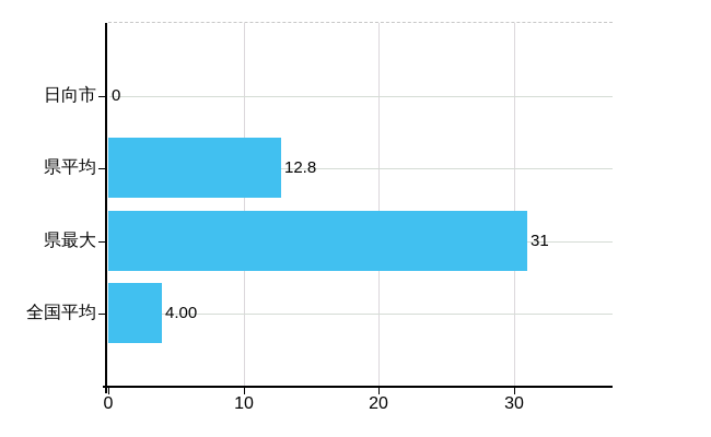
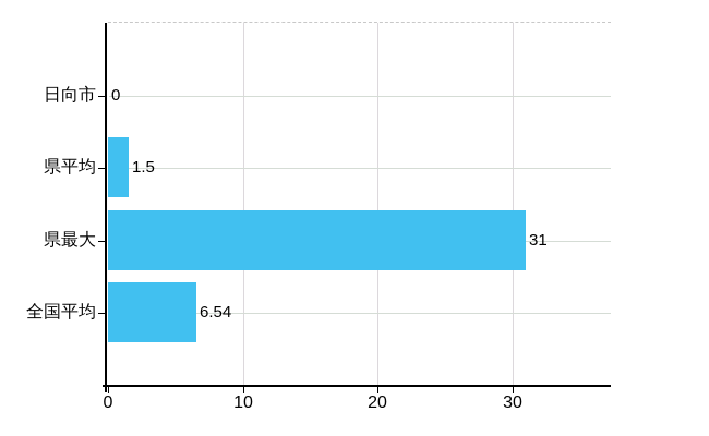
県平均: 12.8 -> 1.5
全国平均: 4.00 -> 6.54
